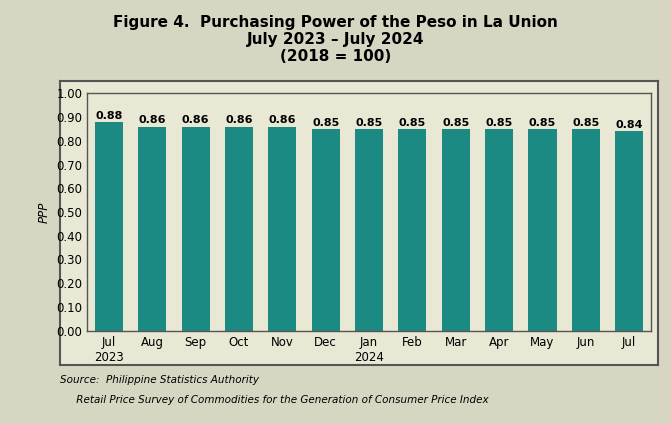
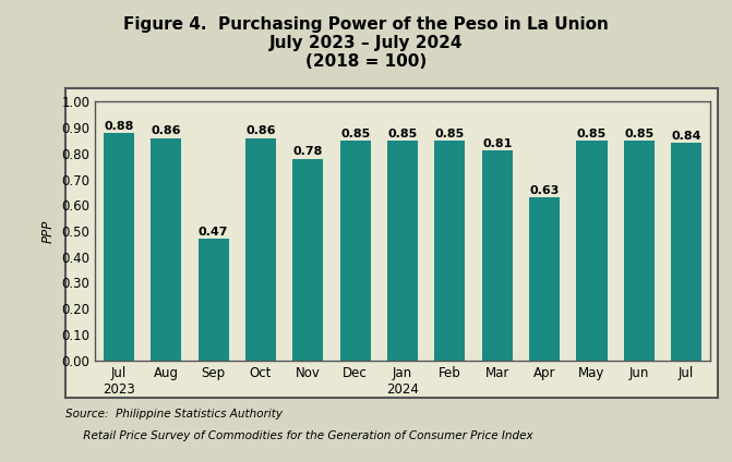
Sep: 0.86 -> 0.47
Nov: 0.86 -> 0.78
Mar: 0.85 -> 0.81
Apr: 0.85 -> 0.63
